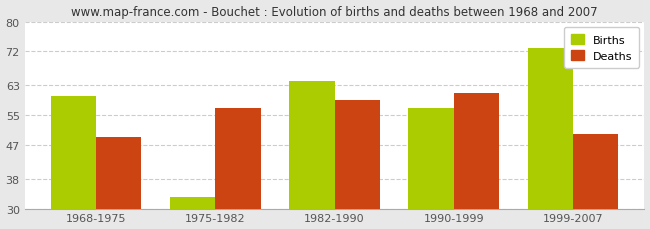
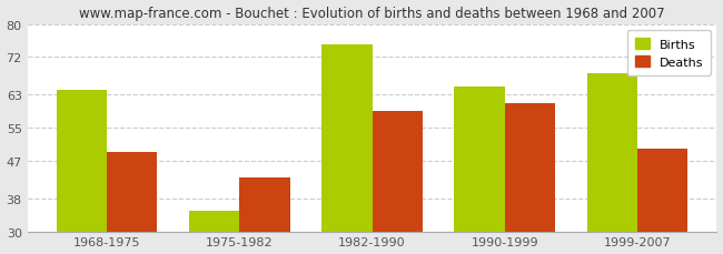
Births/1968-1975: 60 -> 64
Births/1975-1982: 33 -> 35
Deaths/1975-1982: 57 -> 43
Births/1982-1990: 64 -> 75
Births/1990-1999: 57 -> 65
Births/1999-2007: 73 -> 68
